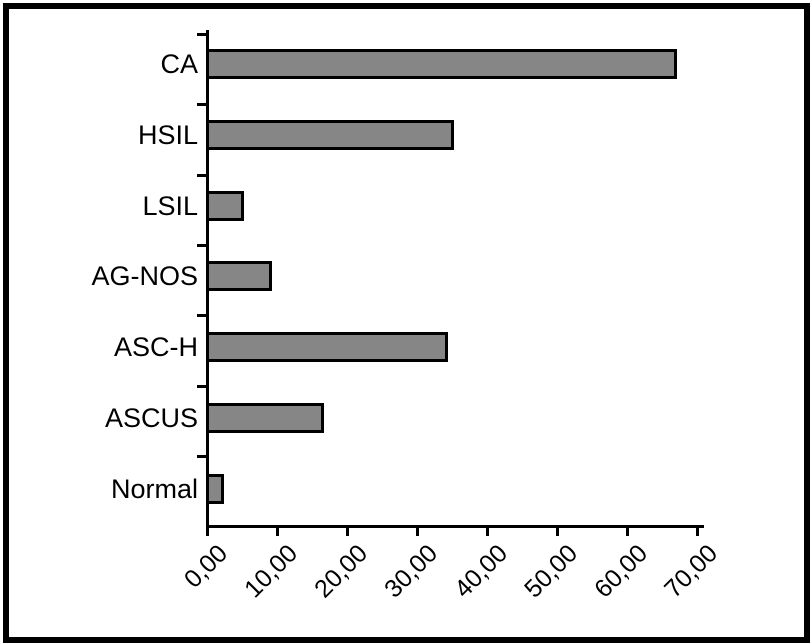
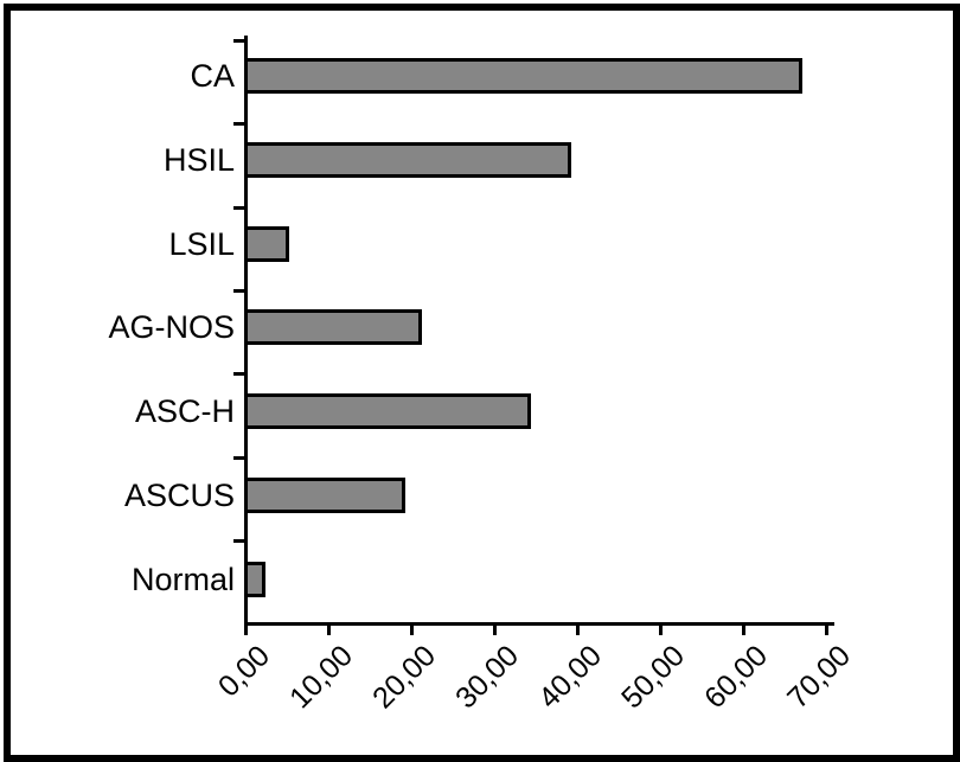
HSIL: 35 -> 39
AG-NOS: 9 -> 21
ASCUS: 16 -> 19
